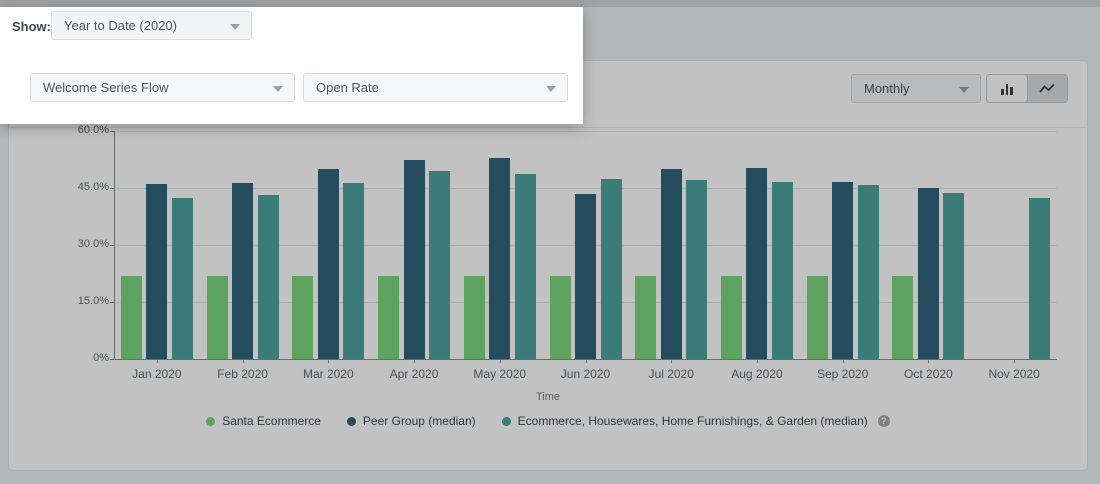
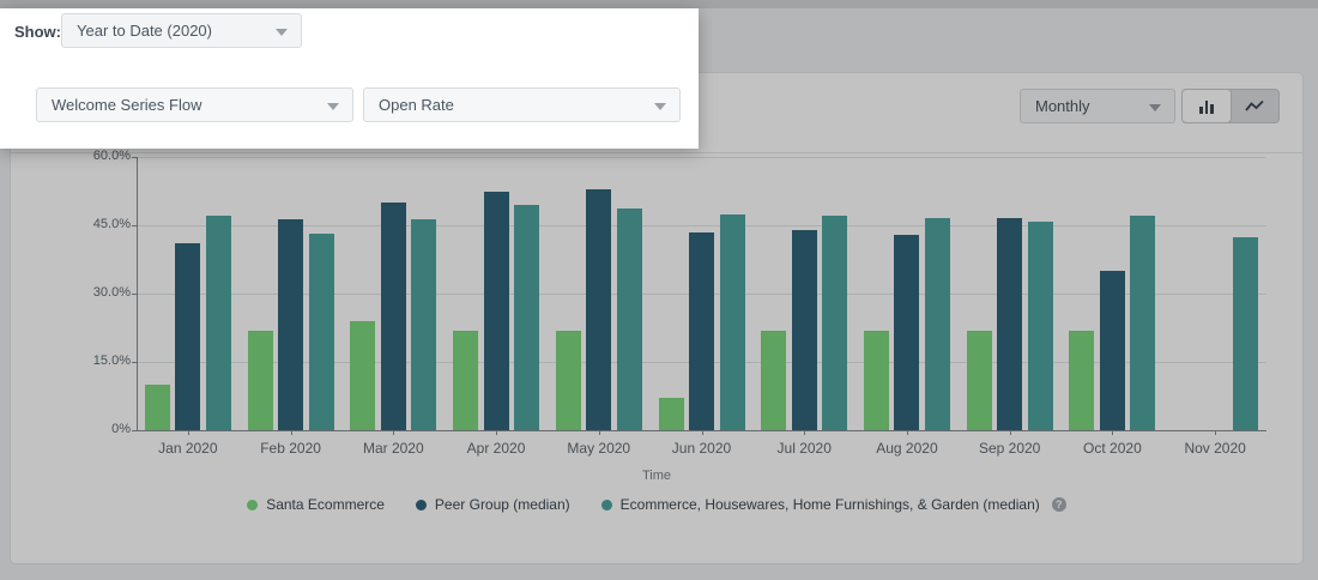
Santa Ecommerce/Jan 2020: 22% -> 10%
Peer Group (median)/Jan 2020: 46% -> 41%
Ecommerce, Housewares, Home Furnishings, & Garden (median)/Jan 2020: 42% -> 47%
Santa Ecommerce/Mar 2020: 22% -> 24%
Santa Ecommerce/Jun 2020: 22% -> 7%
Peer Group (median)/Jul 2020: 50% -> 44%
Peer Group (median)/Aug 2020: 50% -> 43%
Peer Group (median)/Oct 2020: 45% -> 35%
Ecommerce, Housewares, Home Furnishings, & Garden (median)/Oct 2020: 44% -> 47%
